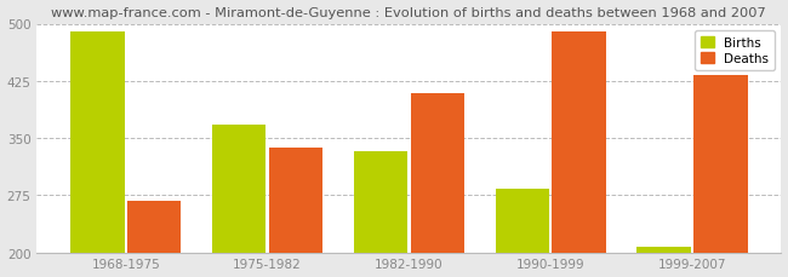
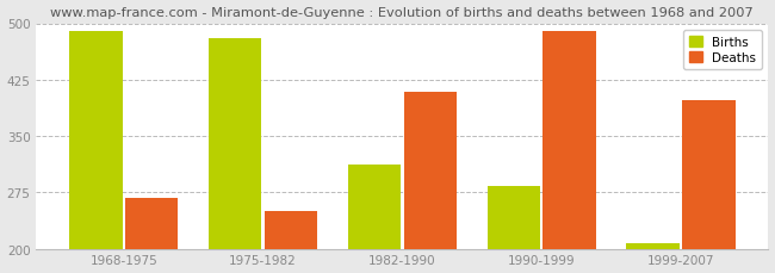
Births/1975-1982: 368 -> 480
Deaths/1975-1982: 338 -> 250
Births/1982-1990: 332 -> 312
Deaths/1999-2007: 432 -> 398
